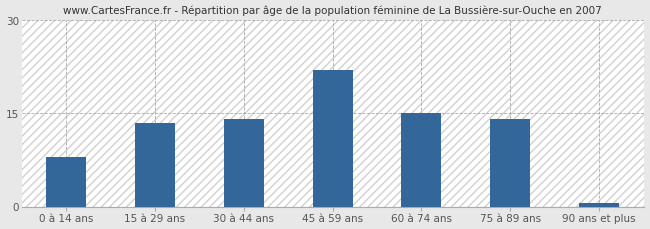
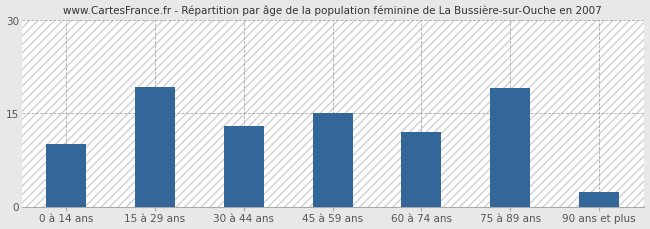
0 à 14 ans: 8.0 -> 10.0
15 à 29 ans: 13.5 -> 19.2
30 à 44 ans: 14.0 -> 13.0
45 à 59 ans: 22.0 -> 15.0
60 à 74 ans: 15.0 -> 12.0
75 à 89 ans: 14.0 -> 19.0
90 ans et plus: 0.5 -> 2.4
